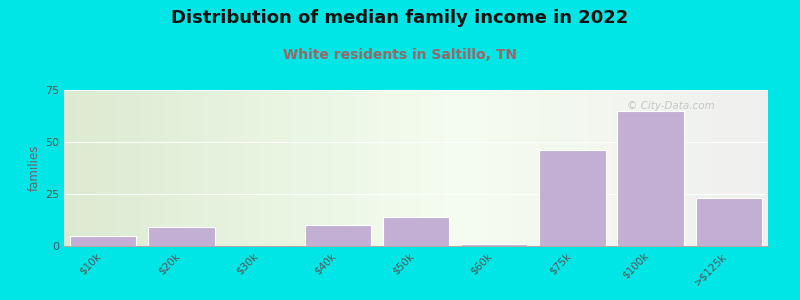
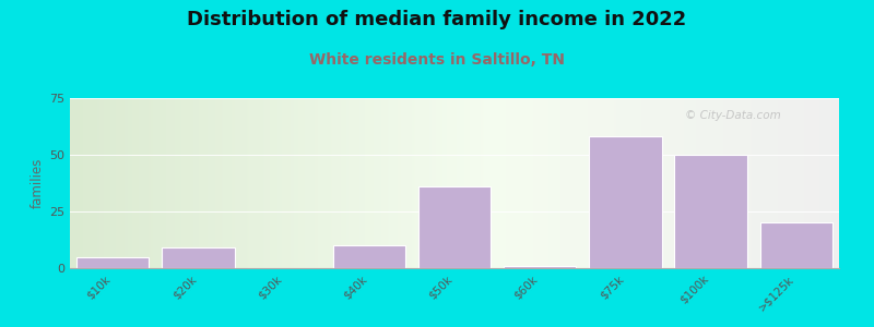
$50k: 14 -> 36
$75k: 46 -> 58
$100k: 65 -> 50
>$125k: 23 -> 20
